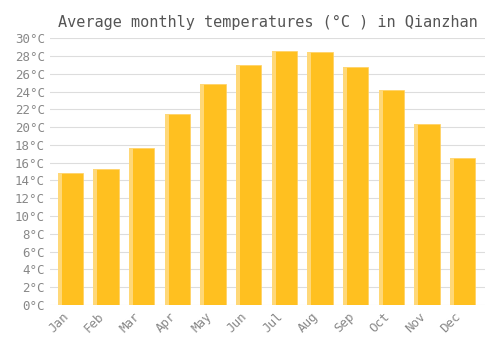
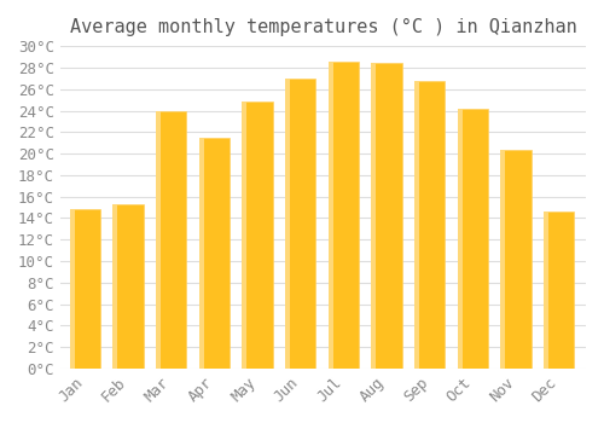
Mar: 17.6°C -> 24.0°C
Dec: 16.5°C -> 14.6°C
